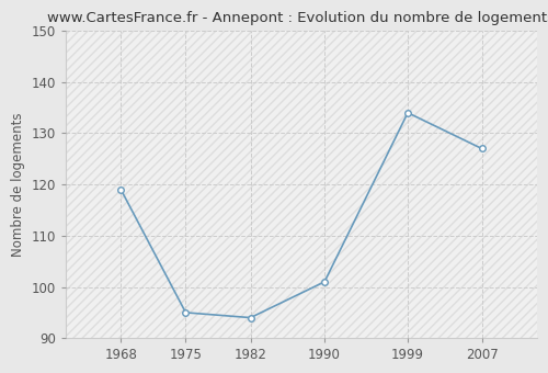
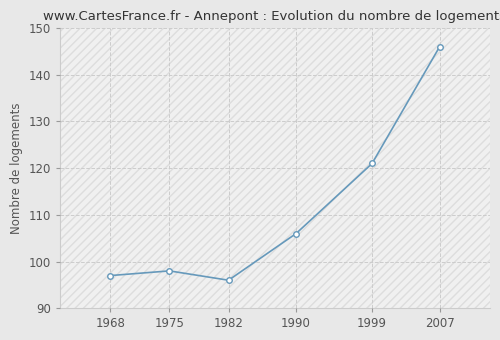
1968: 119 -> 97
1975: 95 -> 98
1982: 94 -> 96
1990: 101 -> 106
1999: 134 -> 121
2007: 127 -> 146
